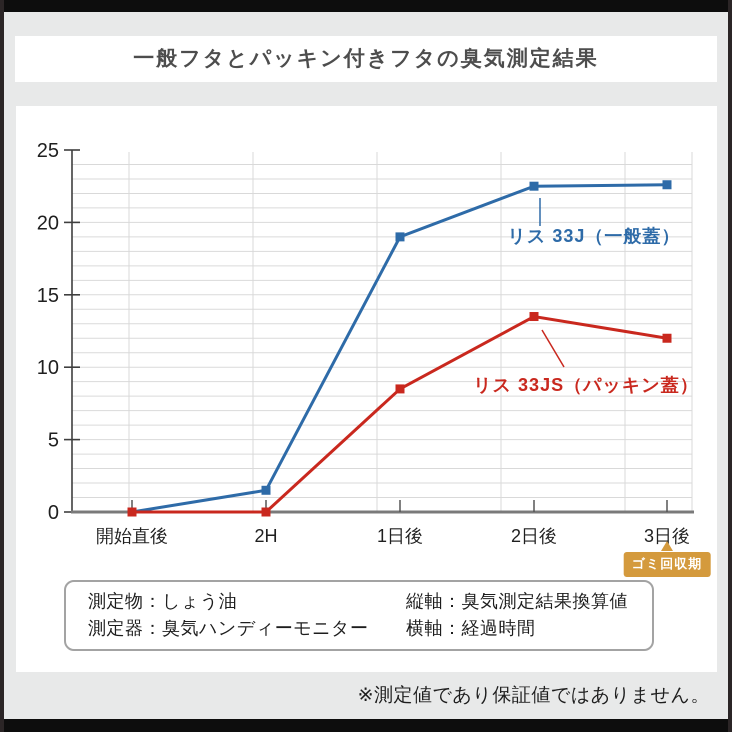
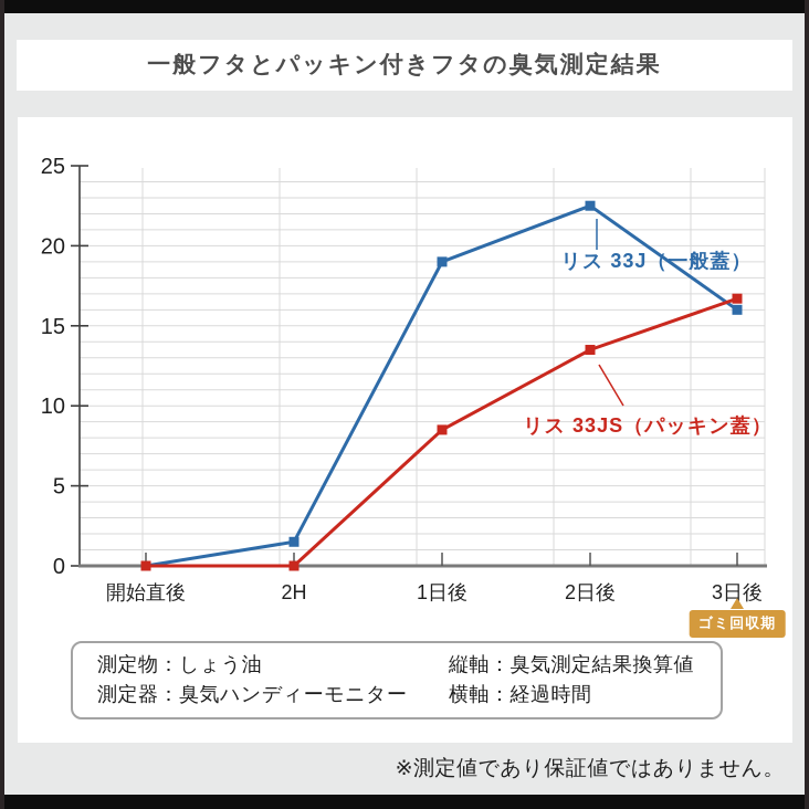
リス 33J（一般蓋）/3日後: 22.6 -> 16.0
リス 33JS（パッキン蓋）/3日後: 12.0 -> 16.7
